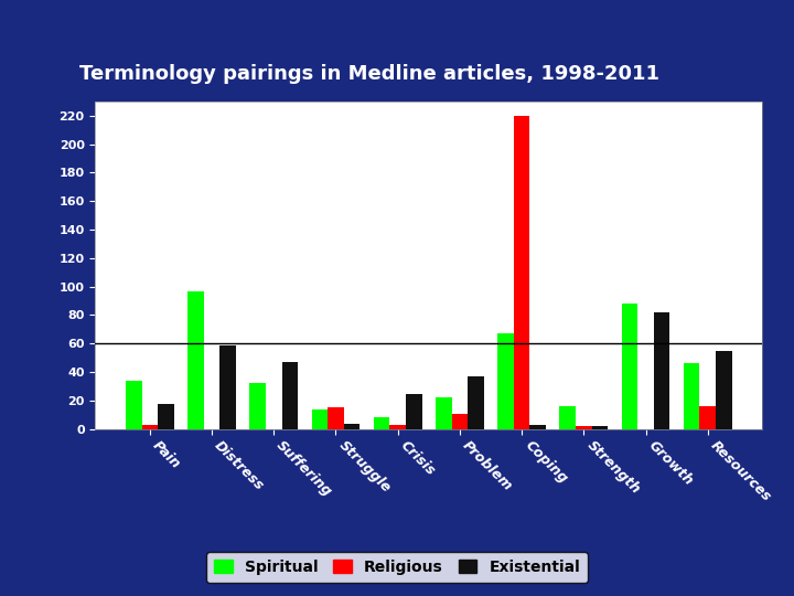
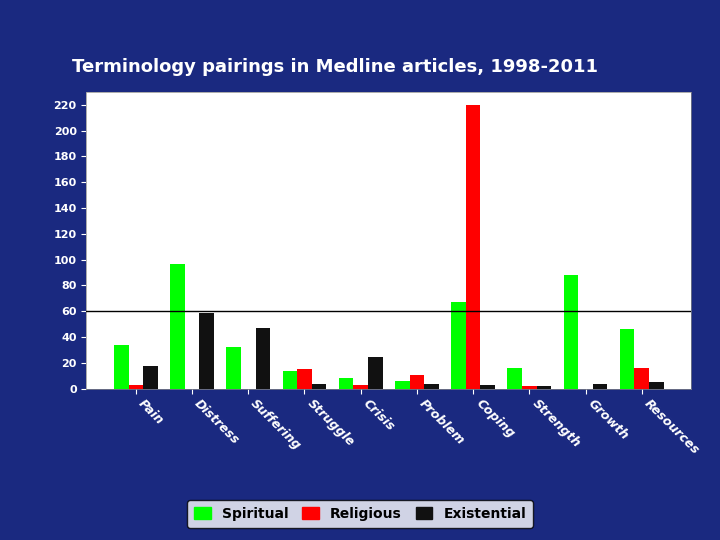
Spiritual/Problem: 22 -> 6
Existential/Problem: 37 -> 4
Existential/Growth: 82 -> 4
Existential/Resources: 55 -> 5
